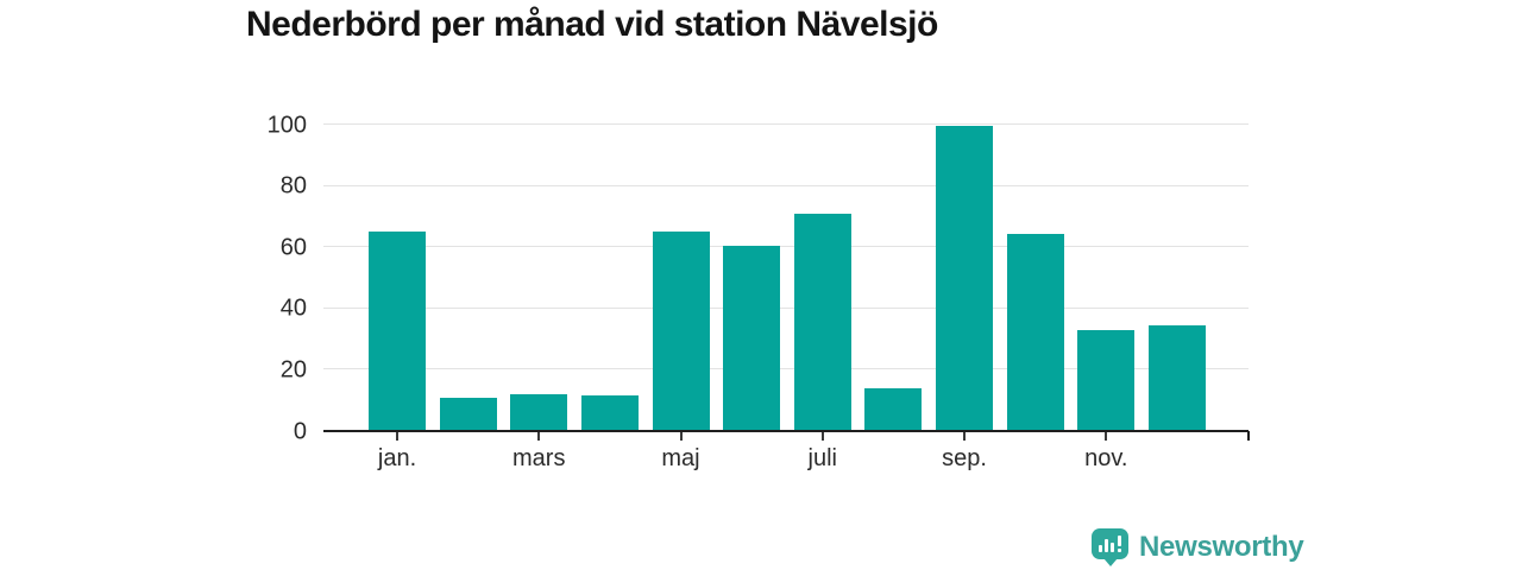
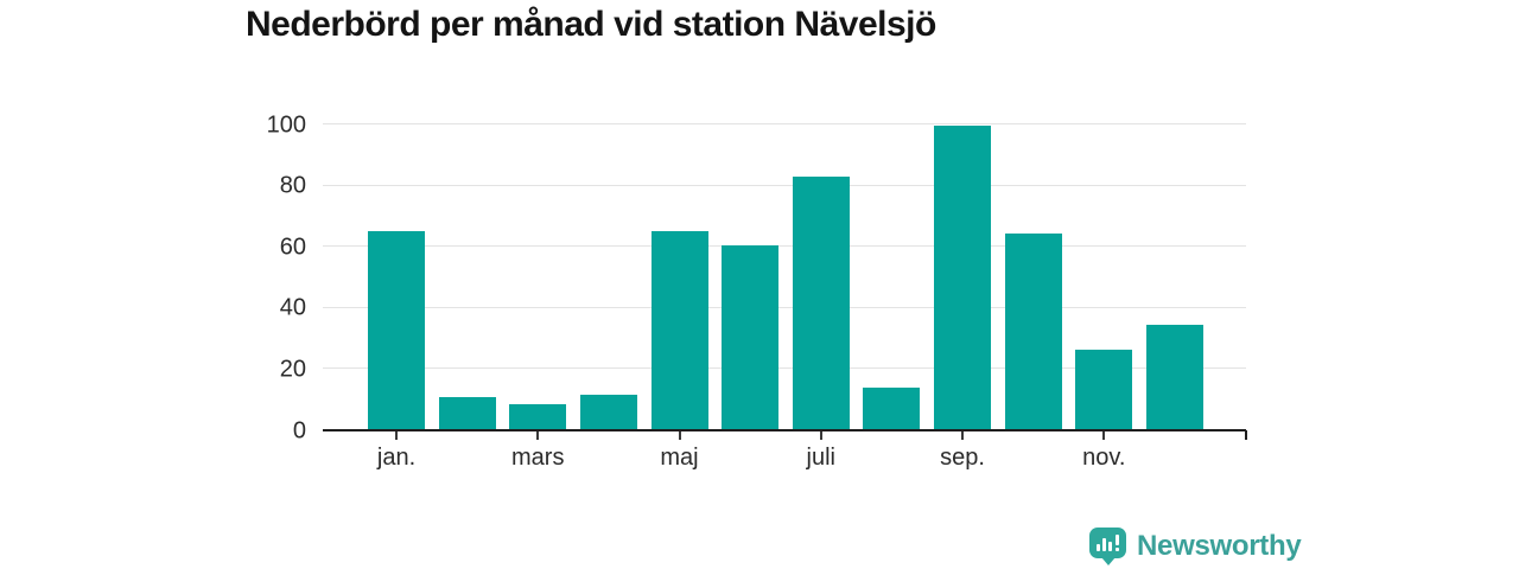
mars: 12 -> 8
juli: 71 -> 83
nov.: 33 -> 26
